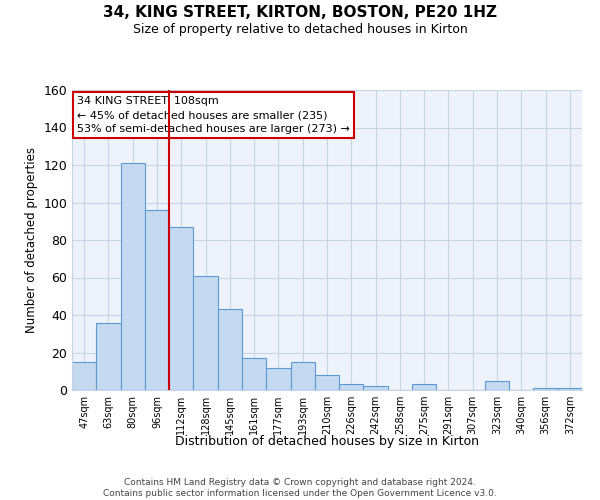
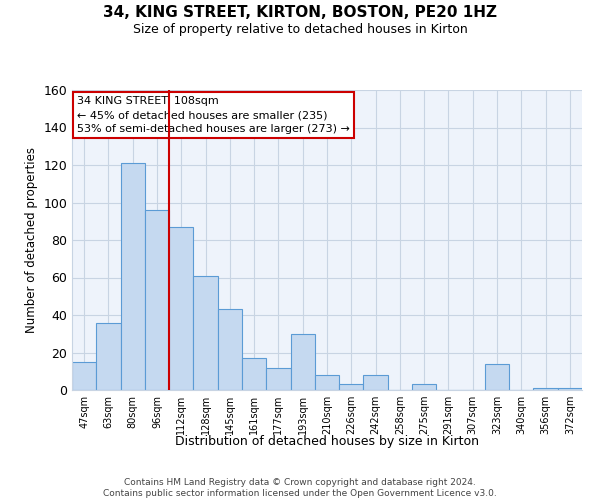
193sqm: 15 -> 30
242sqm: 2 -> 8
323sqm: 5 -> 14
